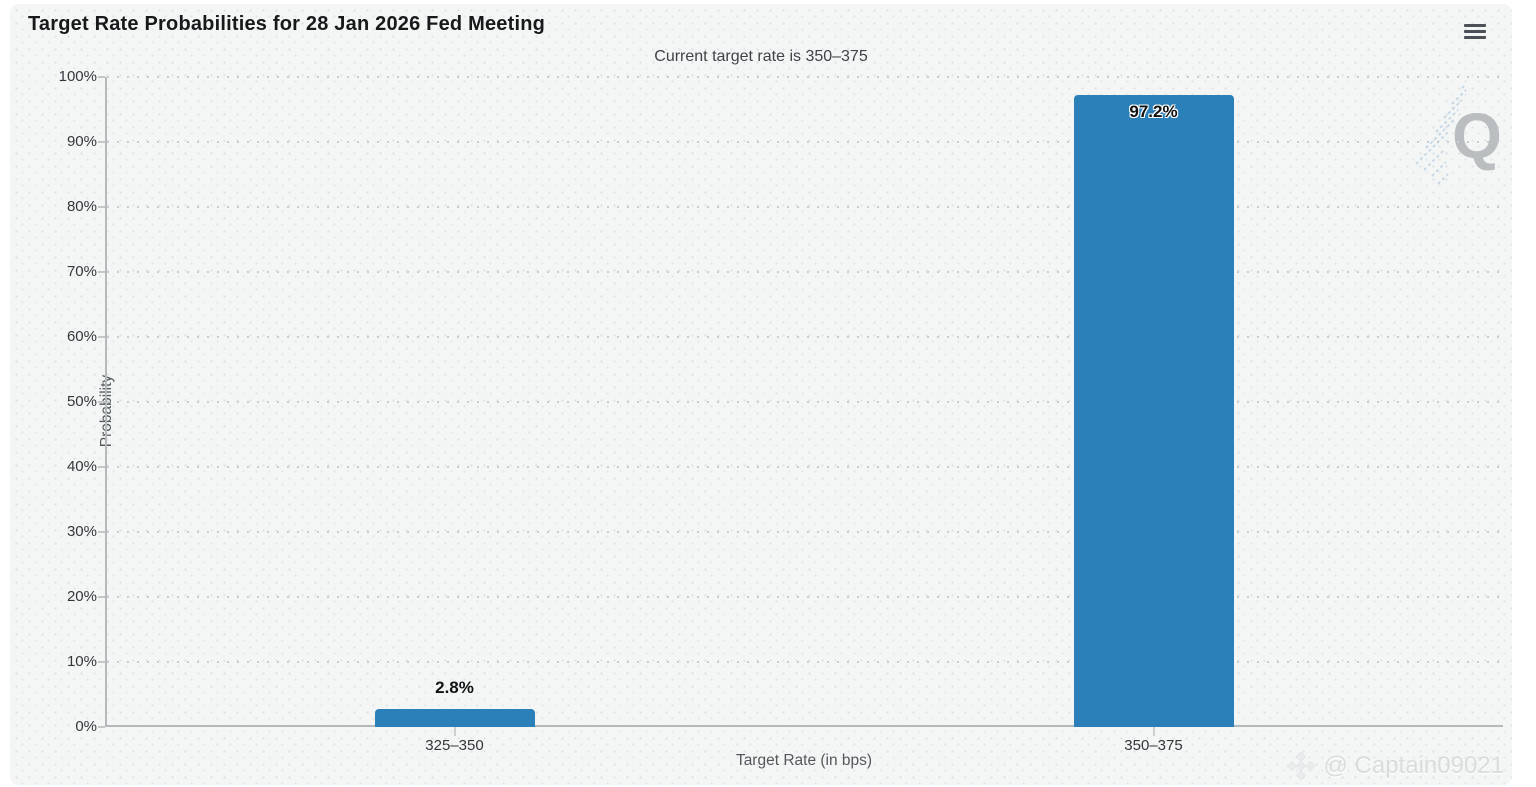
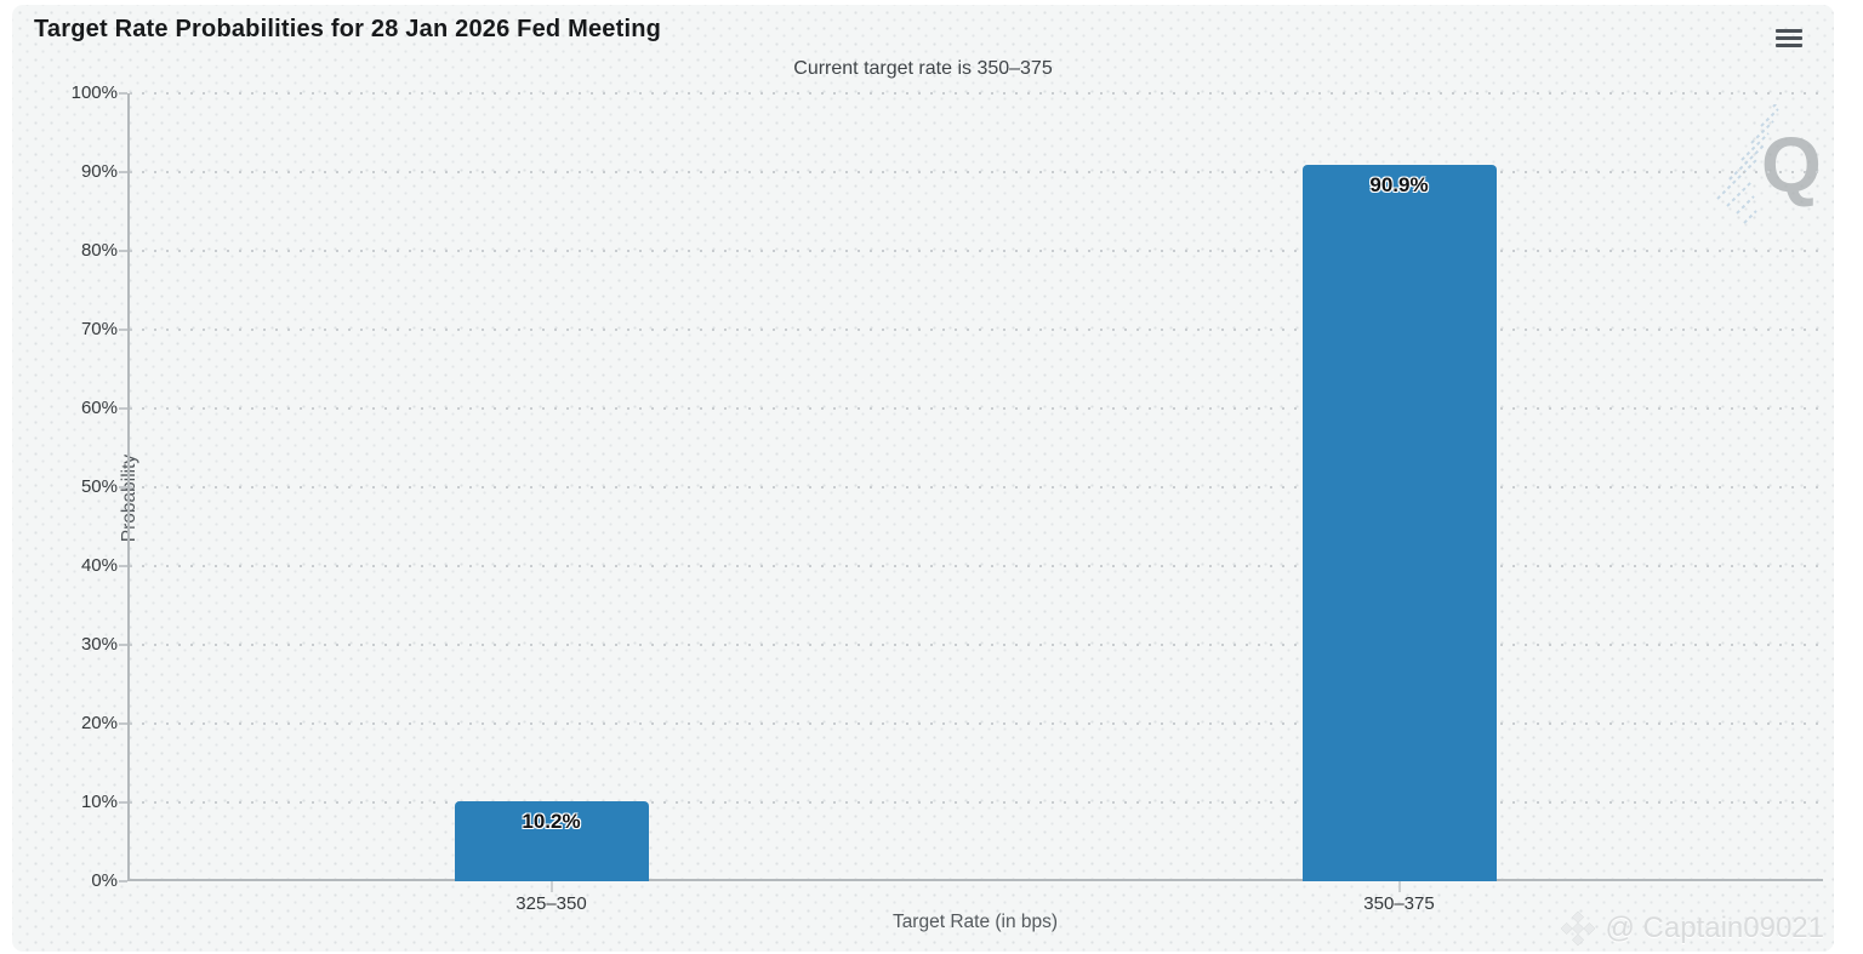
325–350: 2.8% -> 10.2%
350–375: 97.2% -> 90.9%
